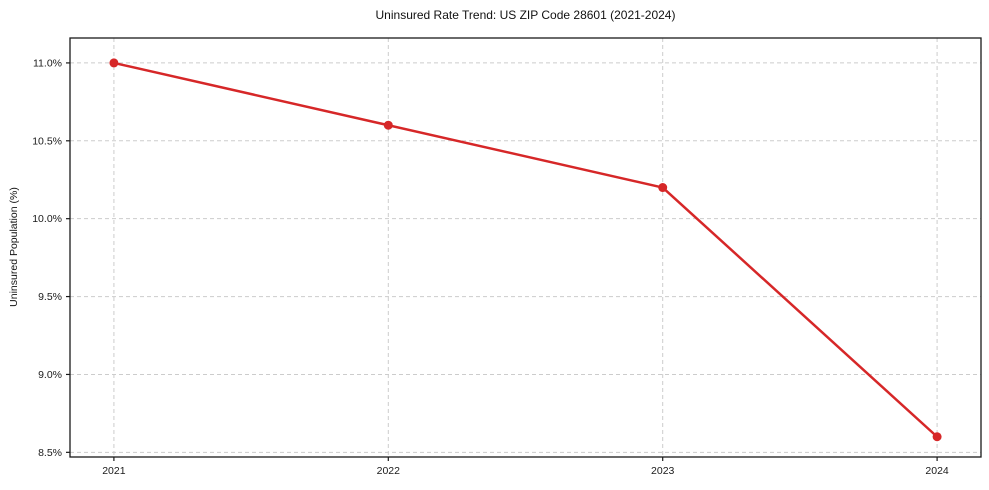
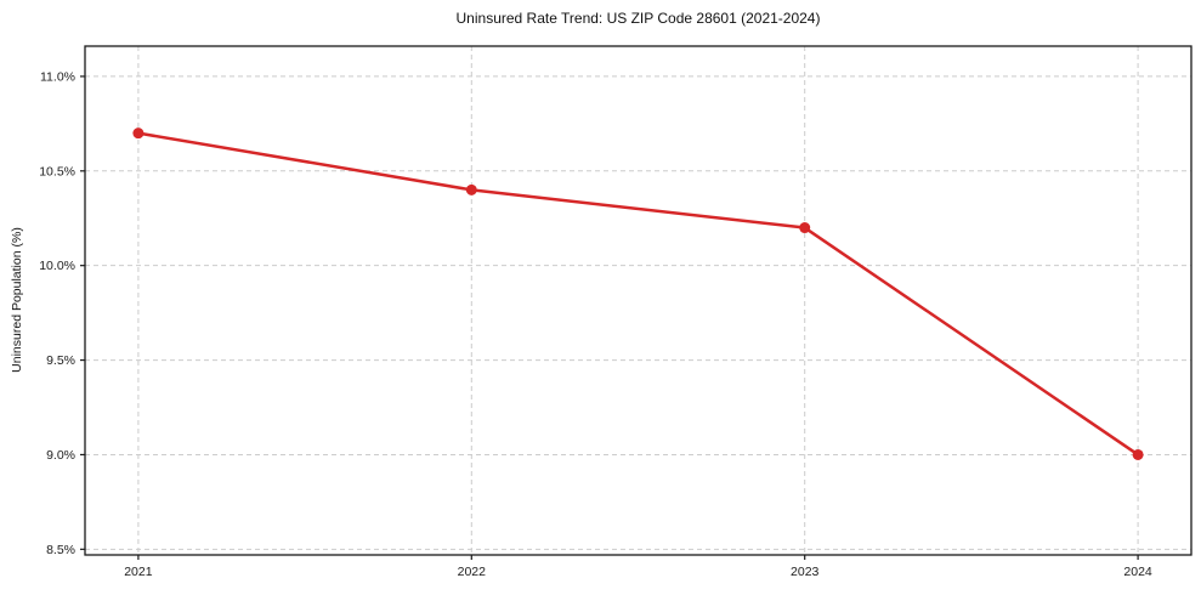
2021: 11.0% -> 10.7%
2022: 10.6% -> 10.4%
2024: 8.6% -> 9.0%
